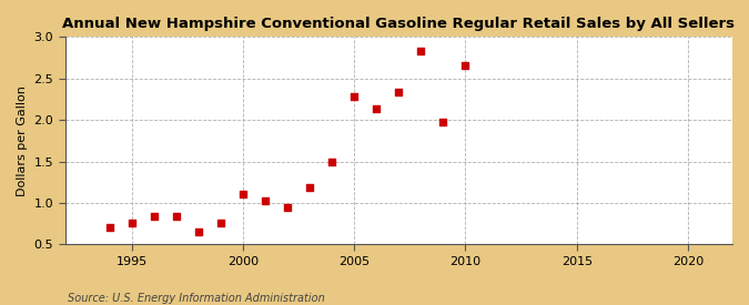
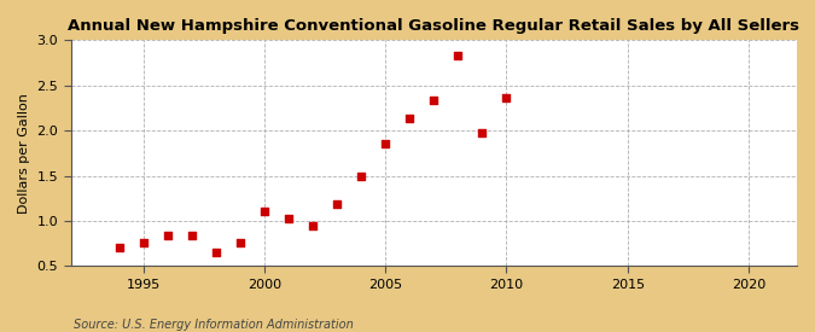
2005: 2.28 -> 1.86
2010: 2.66 -> 2.36
